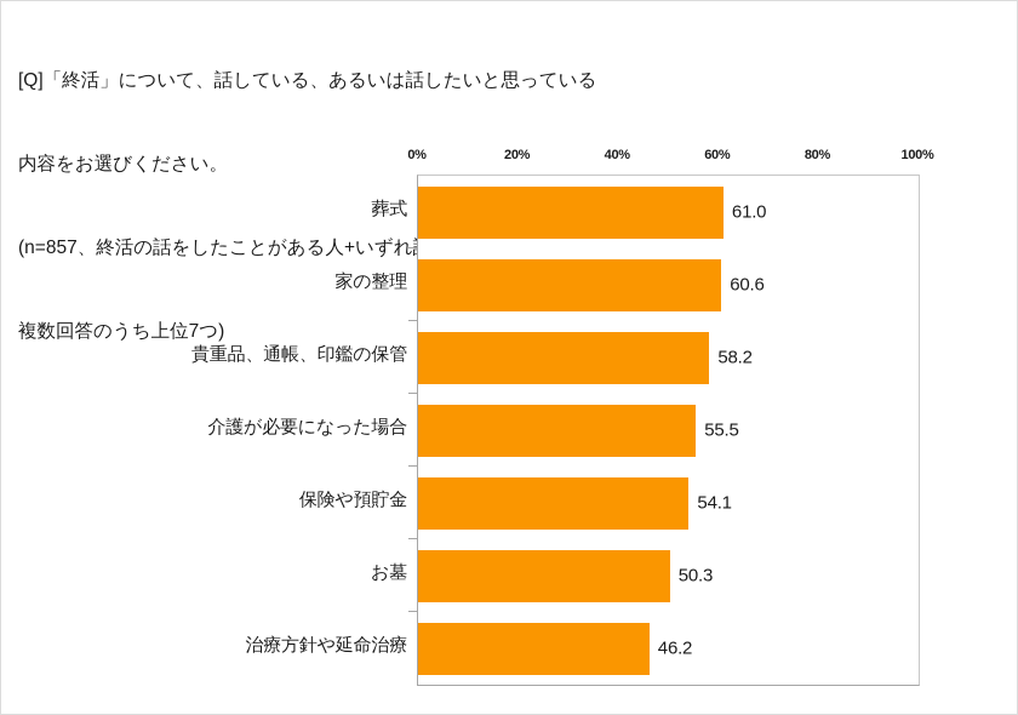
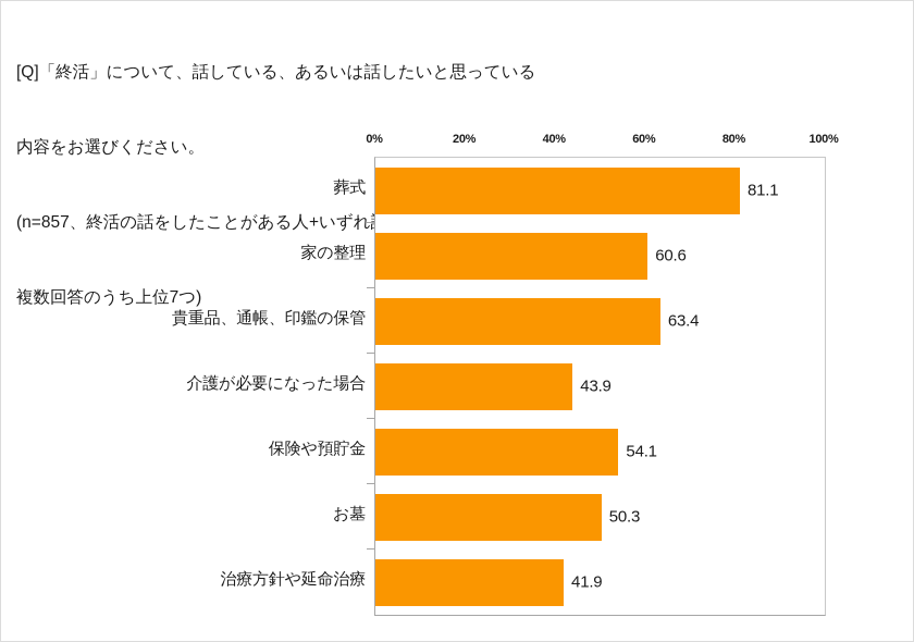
葬式: 61.0 -> 81.1
貴重品、通帳、印鑑の保管: 58.2 -> 63.4
介護が必要になった場合: 55.5 -> 43.9
治療方針や延命治療: 46.2 -> 41.9
